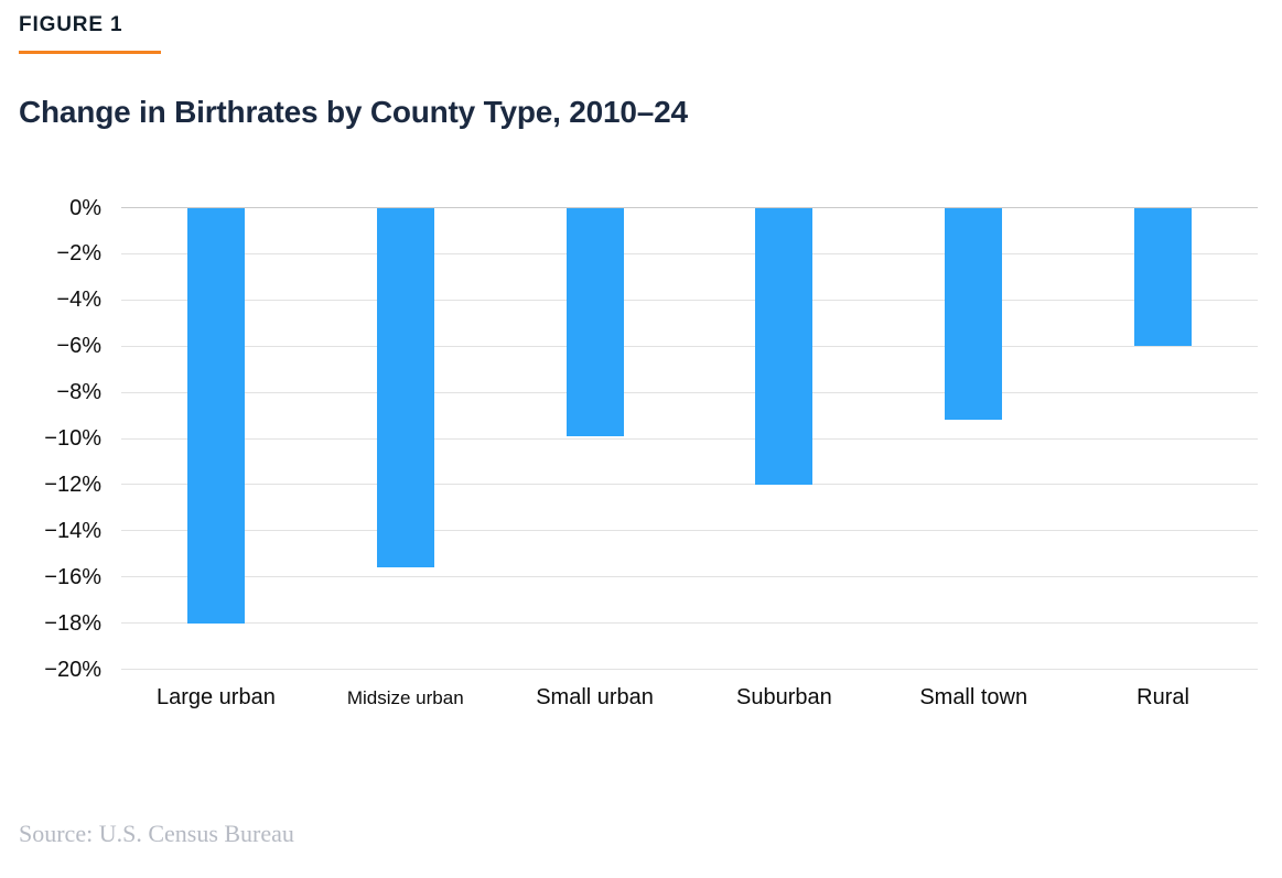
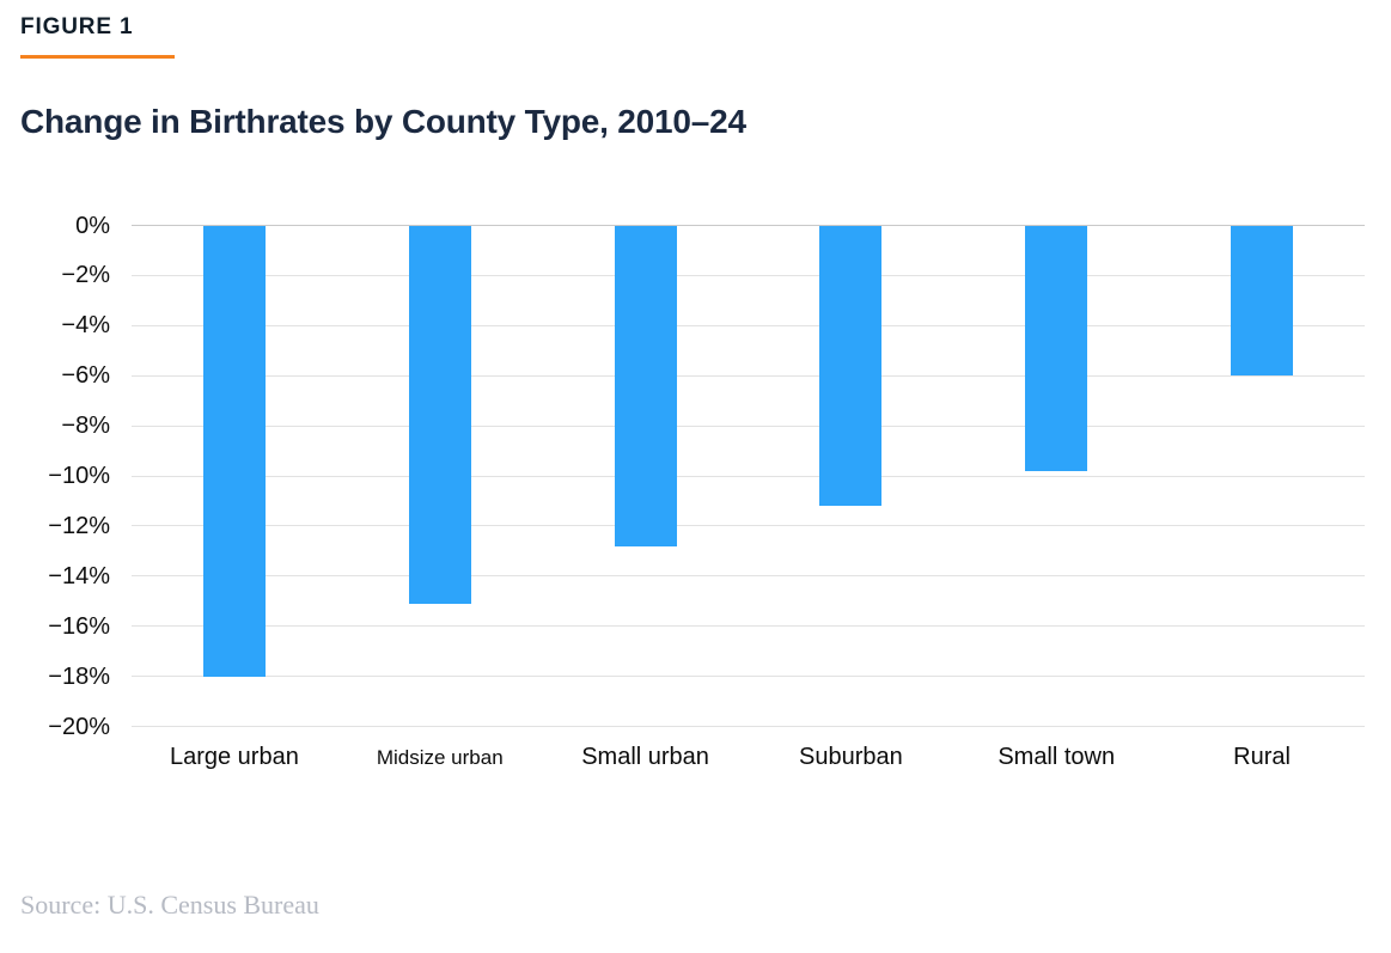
Midsize urban: -15.6% -> -15.1%
Small urban: -9.9% -> -12.8%
Suburban: -12.0% -> -11.2%
Small town: -9.2% -> -9.8%
